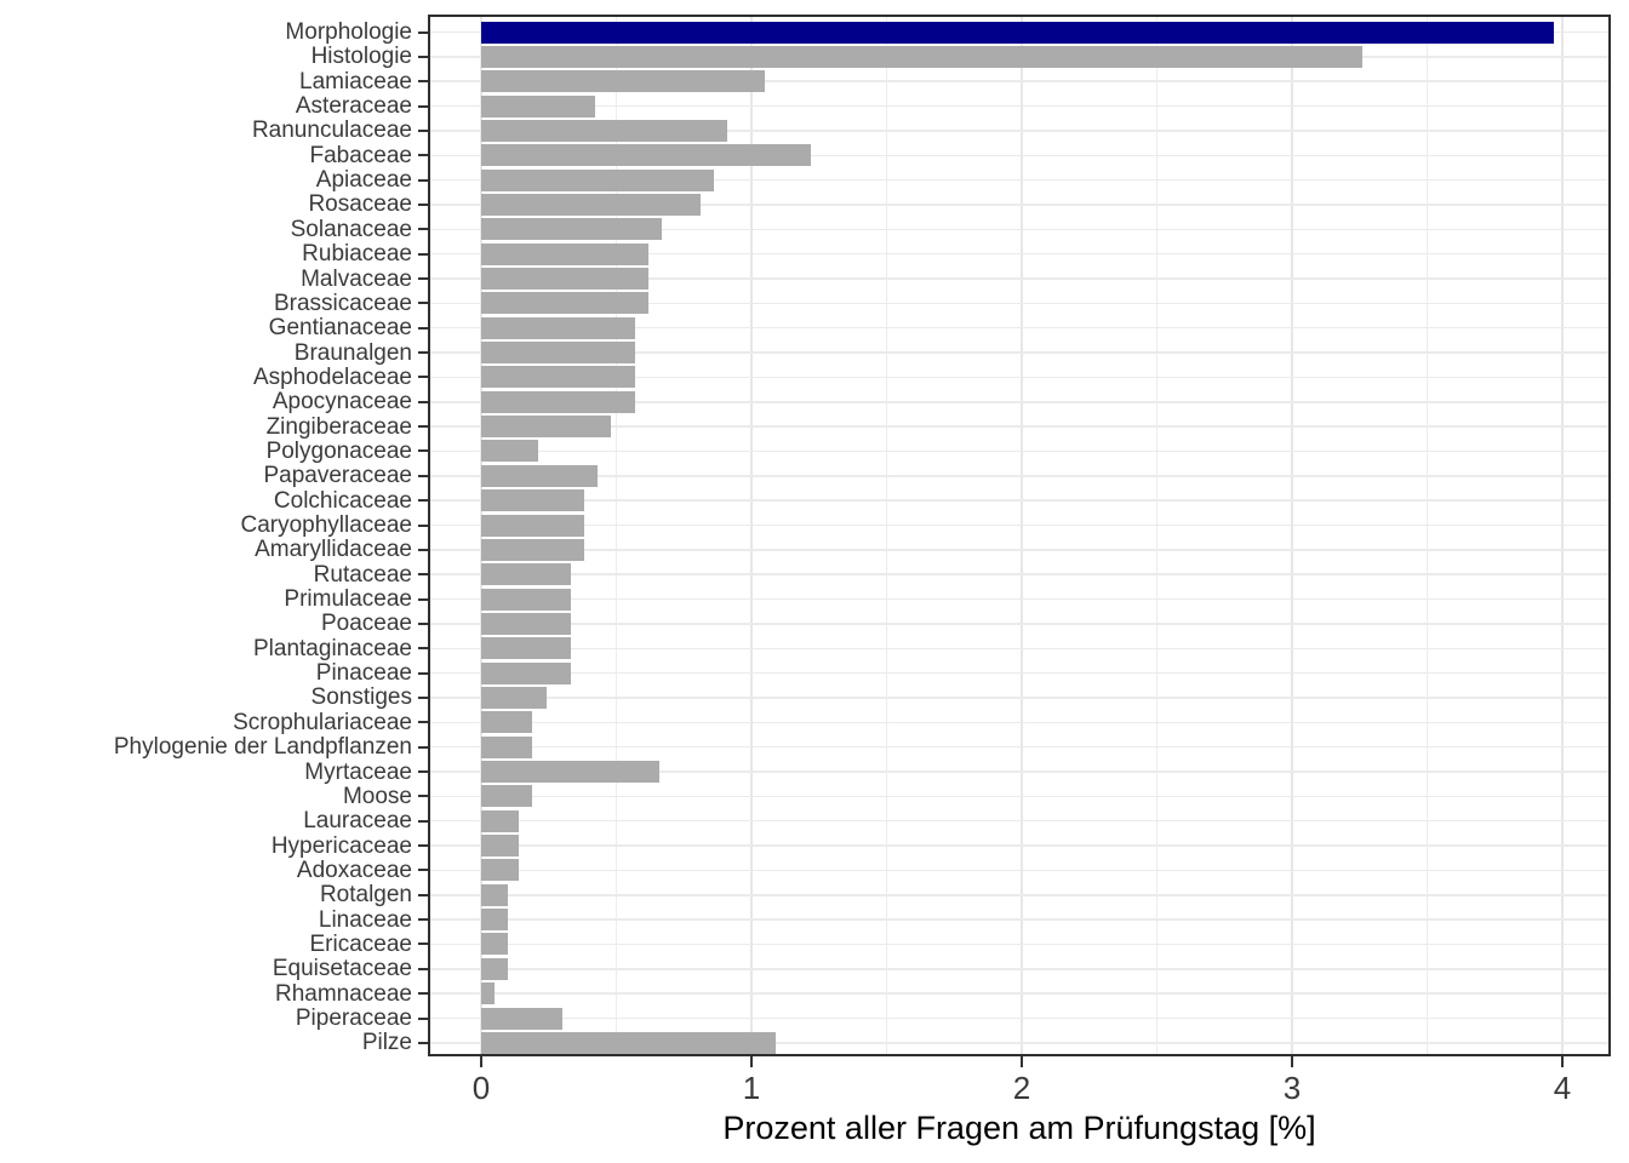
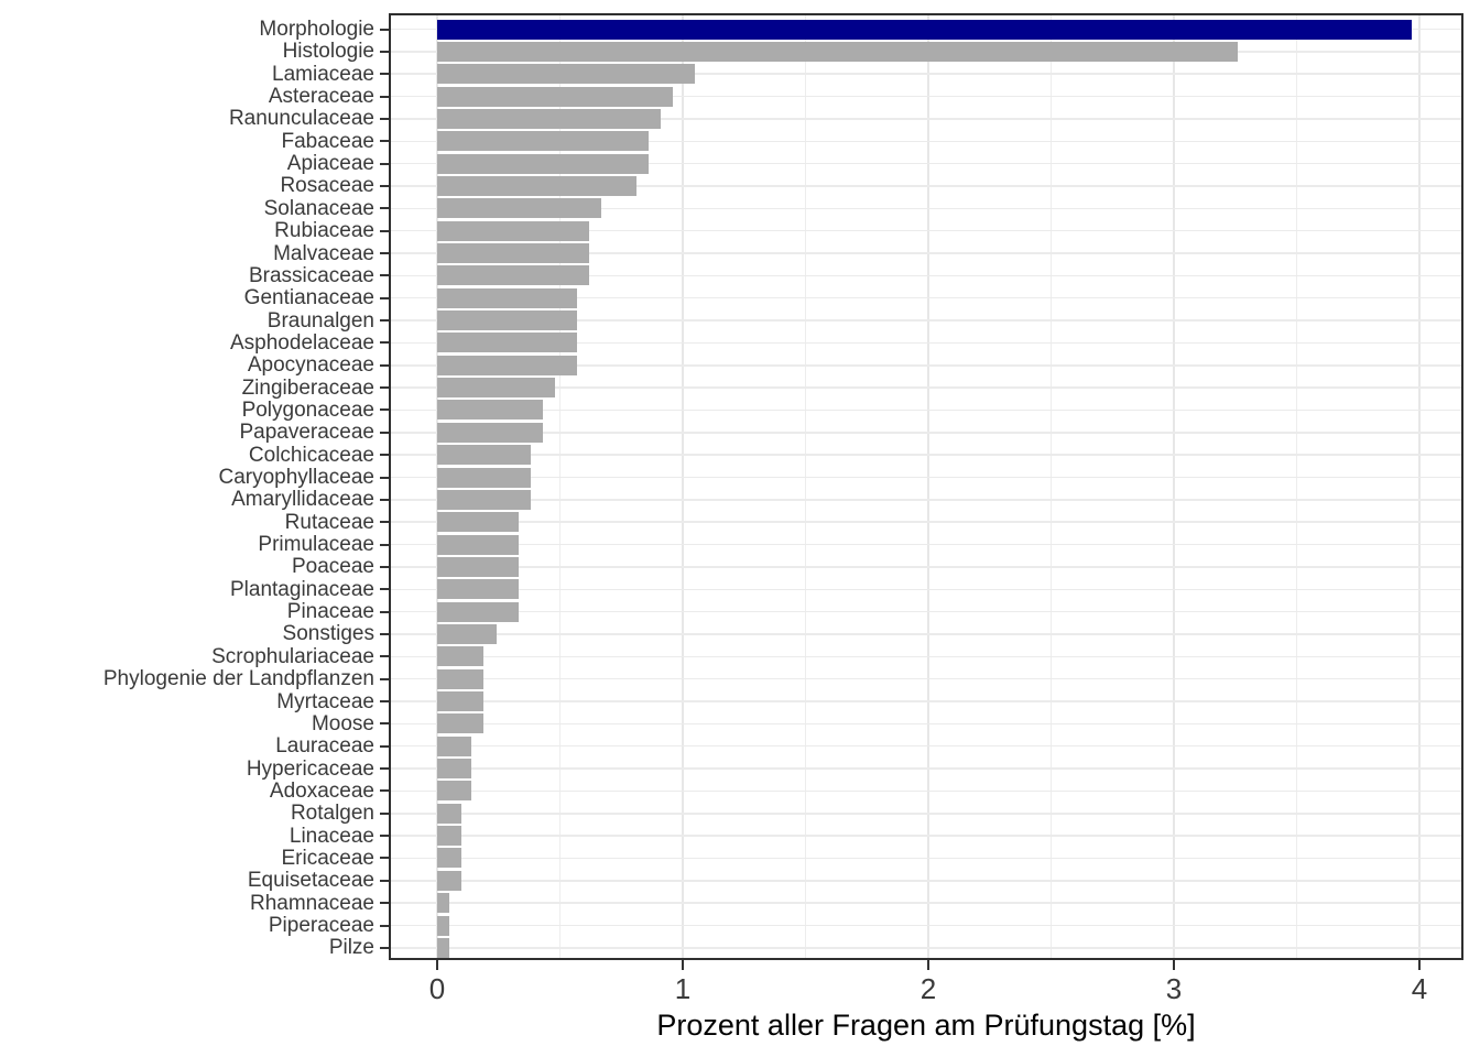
Asteraceae: 0.42 -> 0.96
Fabaceae: 1.22 -> 0.86
Polygonaceae: 0.21 -> 0.43
Myrtaceae: 0.66 -> 0.19
Piperaceae: 0.30 -> 0.05
Pilze: 1.09 -> 0.05
